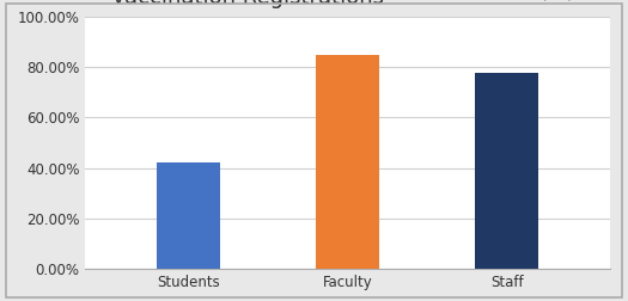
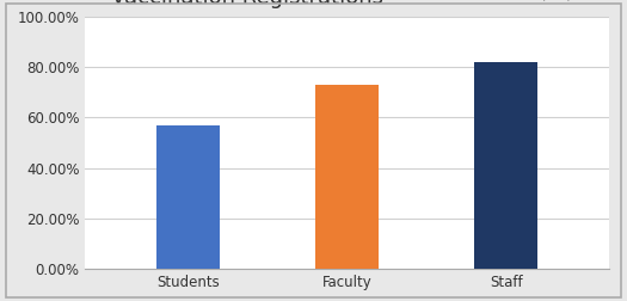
Students: 42% -> 57%
Faculty: 85% -> 73%
Staff: 78% -> 82%
